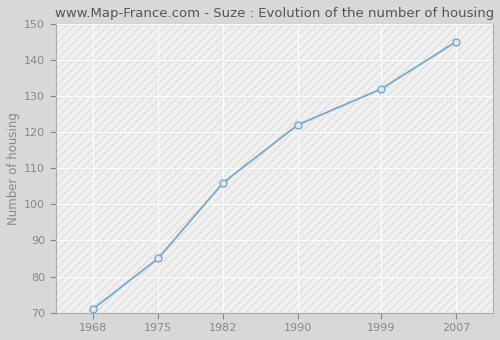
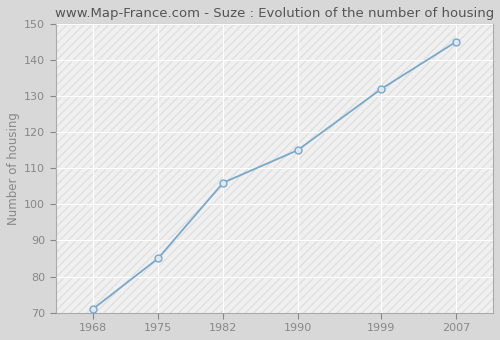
1990: 122 -> 115
